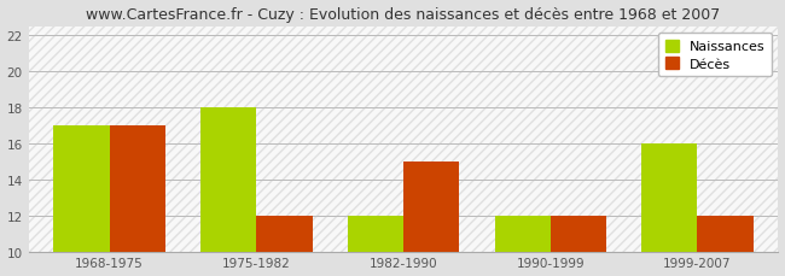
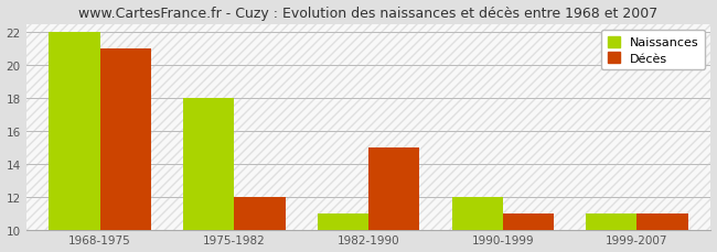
Naissances/1968-1975: 17 -> 22
Décès/1968-1975: 17 -> 21
Naissances/1982-1990: 12 -> 11
Décès/1990-1999: 12 -> 11
Naissances/1999-2007: 16 -> 11
Décès/1999-2007: 12 -> 11
